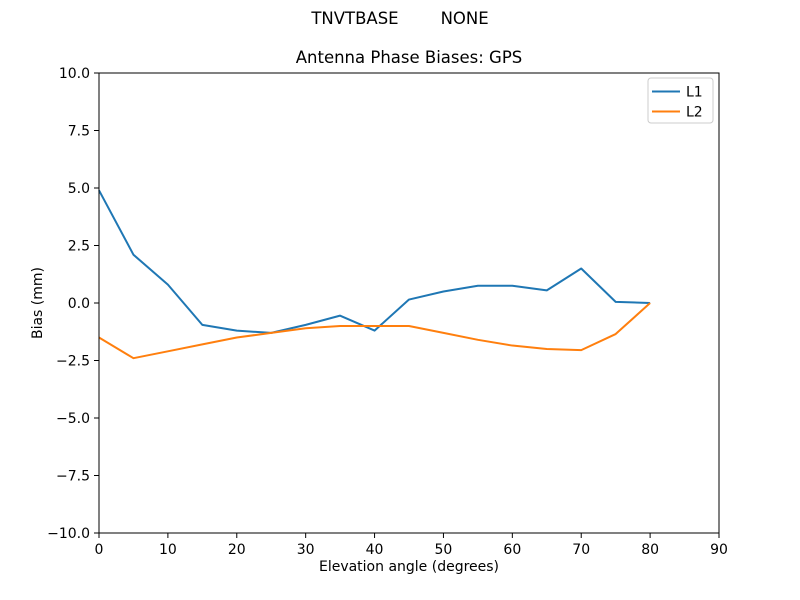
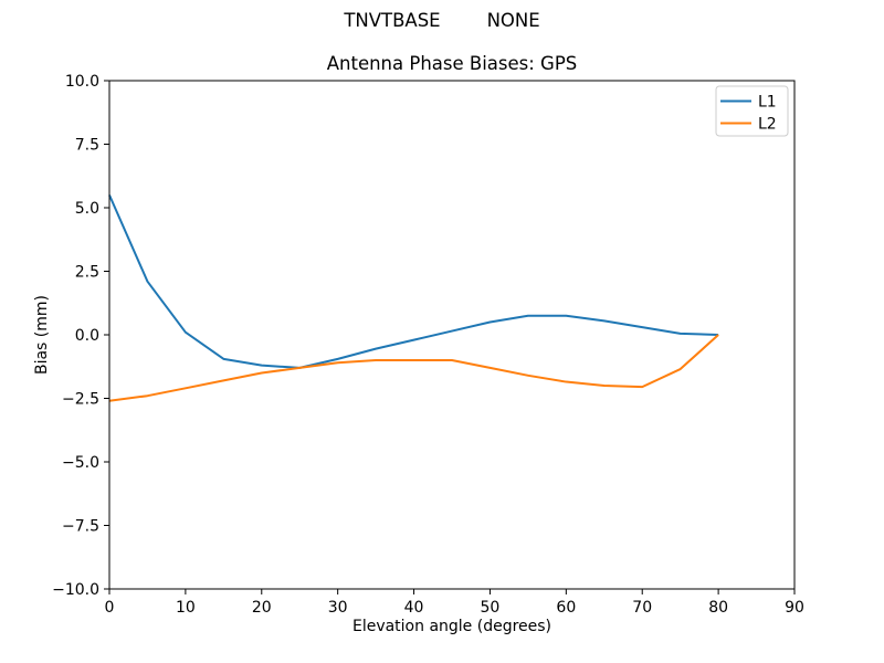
L1/0: 4.9 -> 5.5
L2/0: -1.5 -> -2.6
L1/10: 0.8 -> 0.1
L1/40: -1.2 -> -0.2
L1/70: 1.5 -> 0.3
